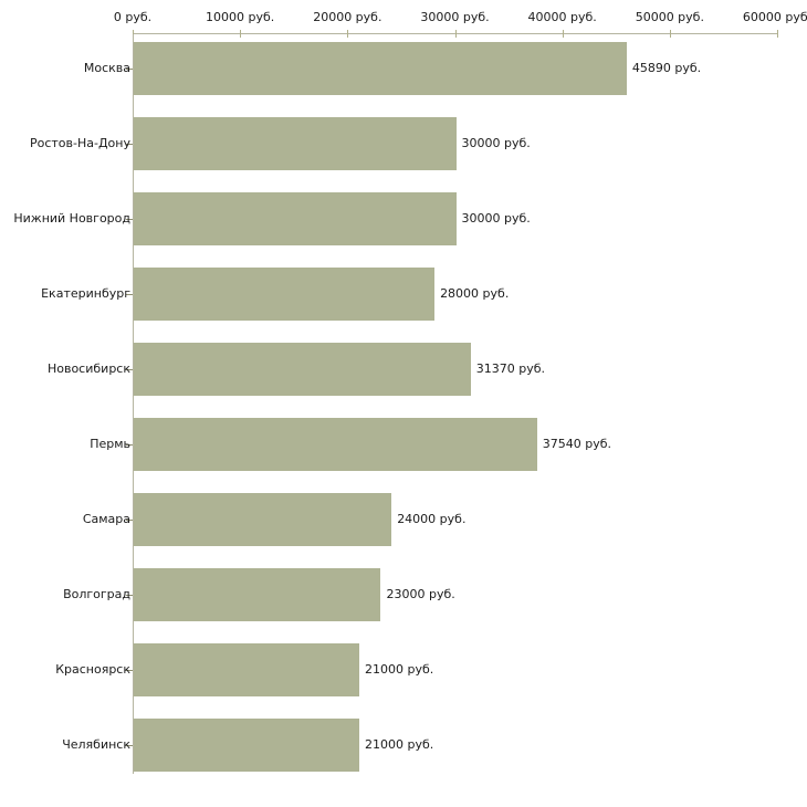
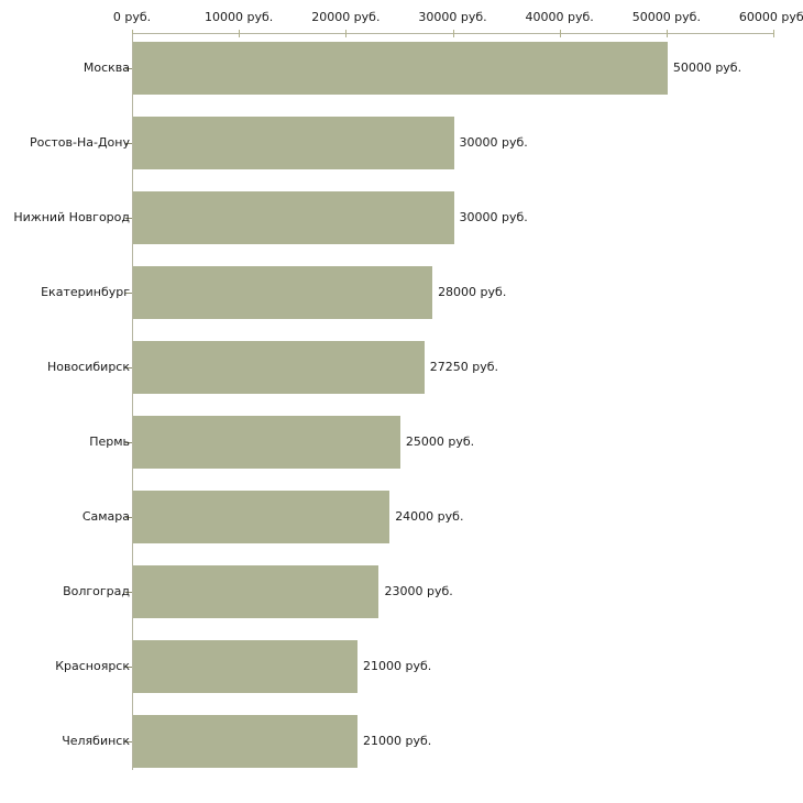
Москва: 45890 -> 50000
Новосибирск: 31370 -> 27250
Пермь: 37540 -> 25000
